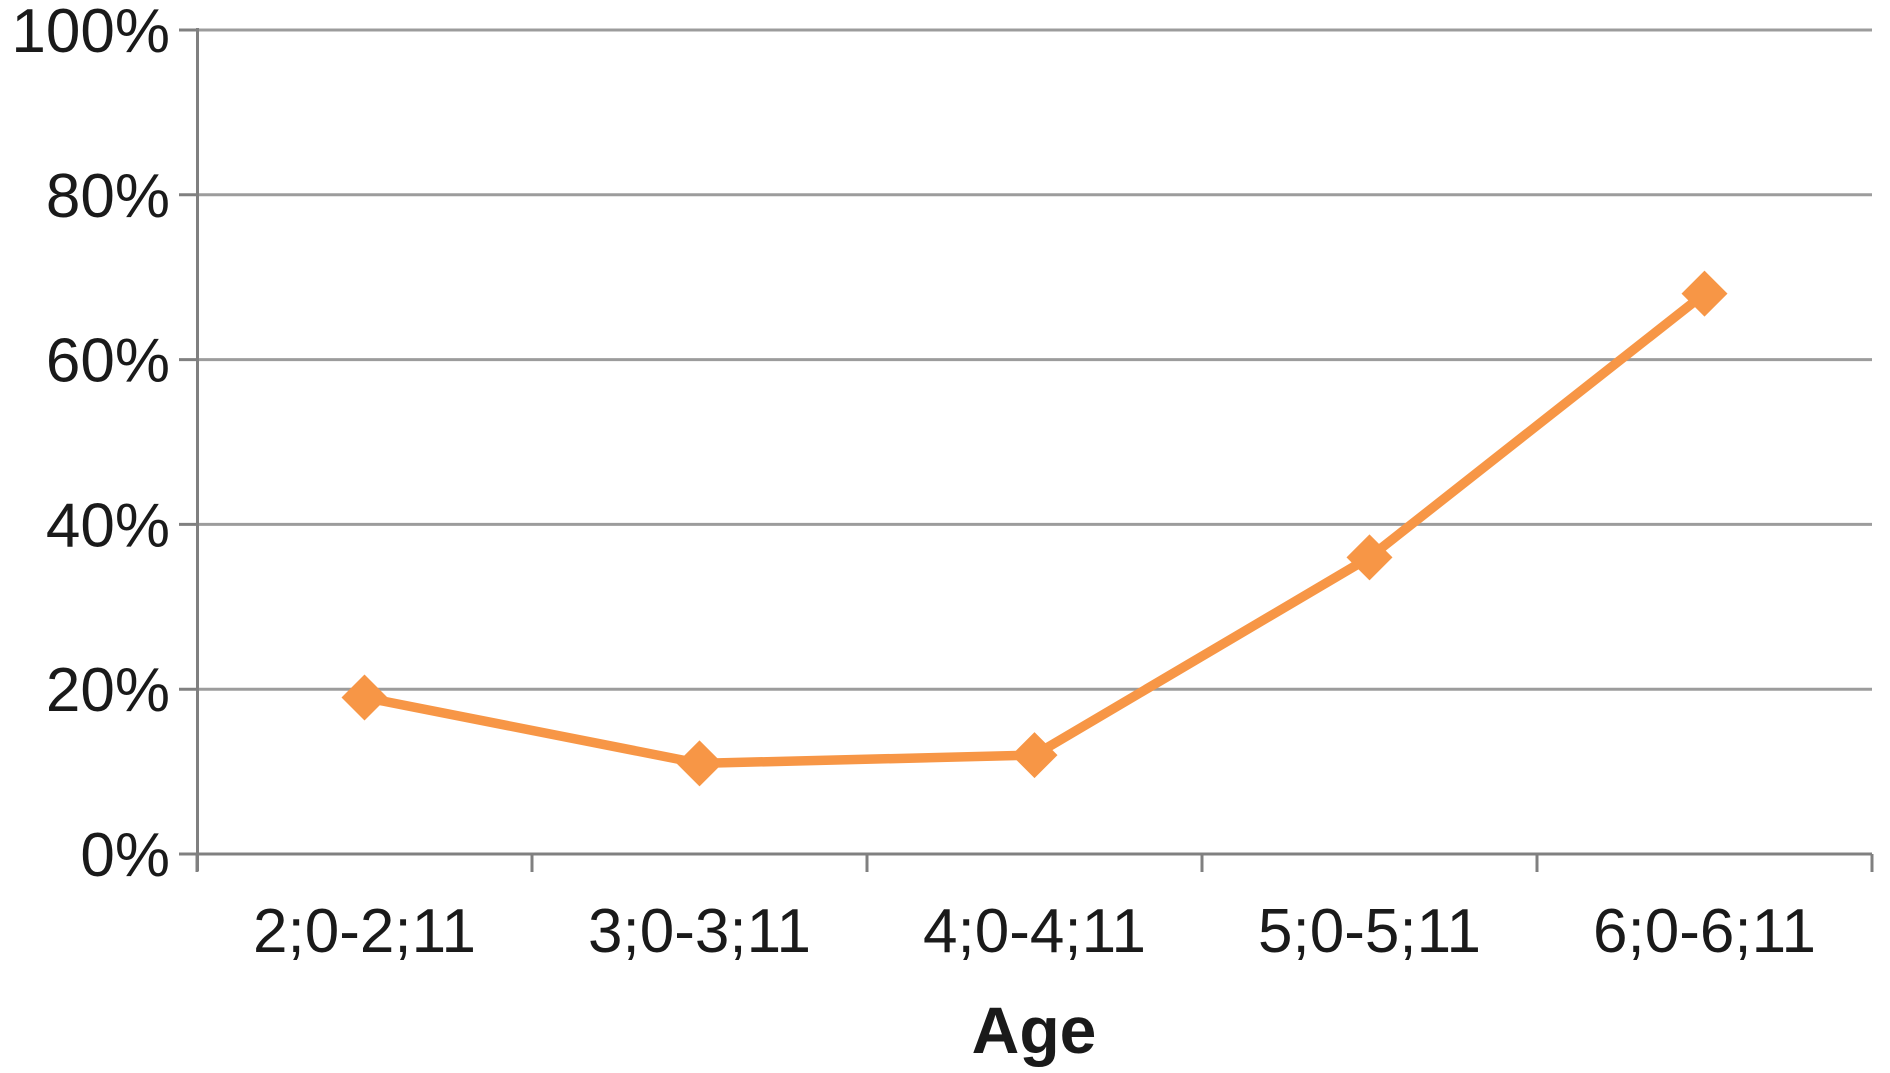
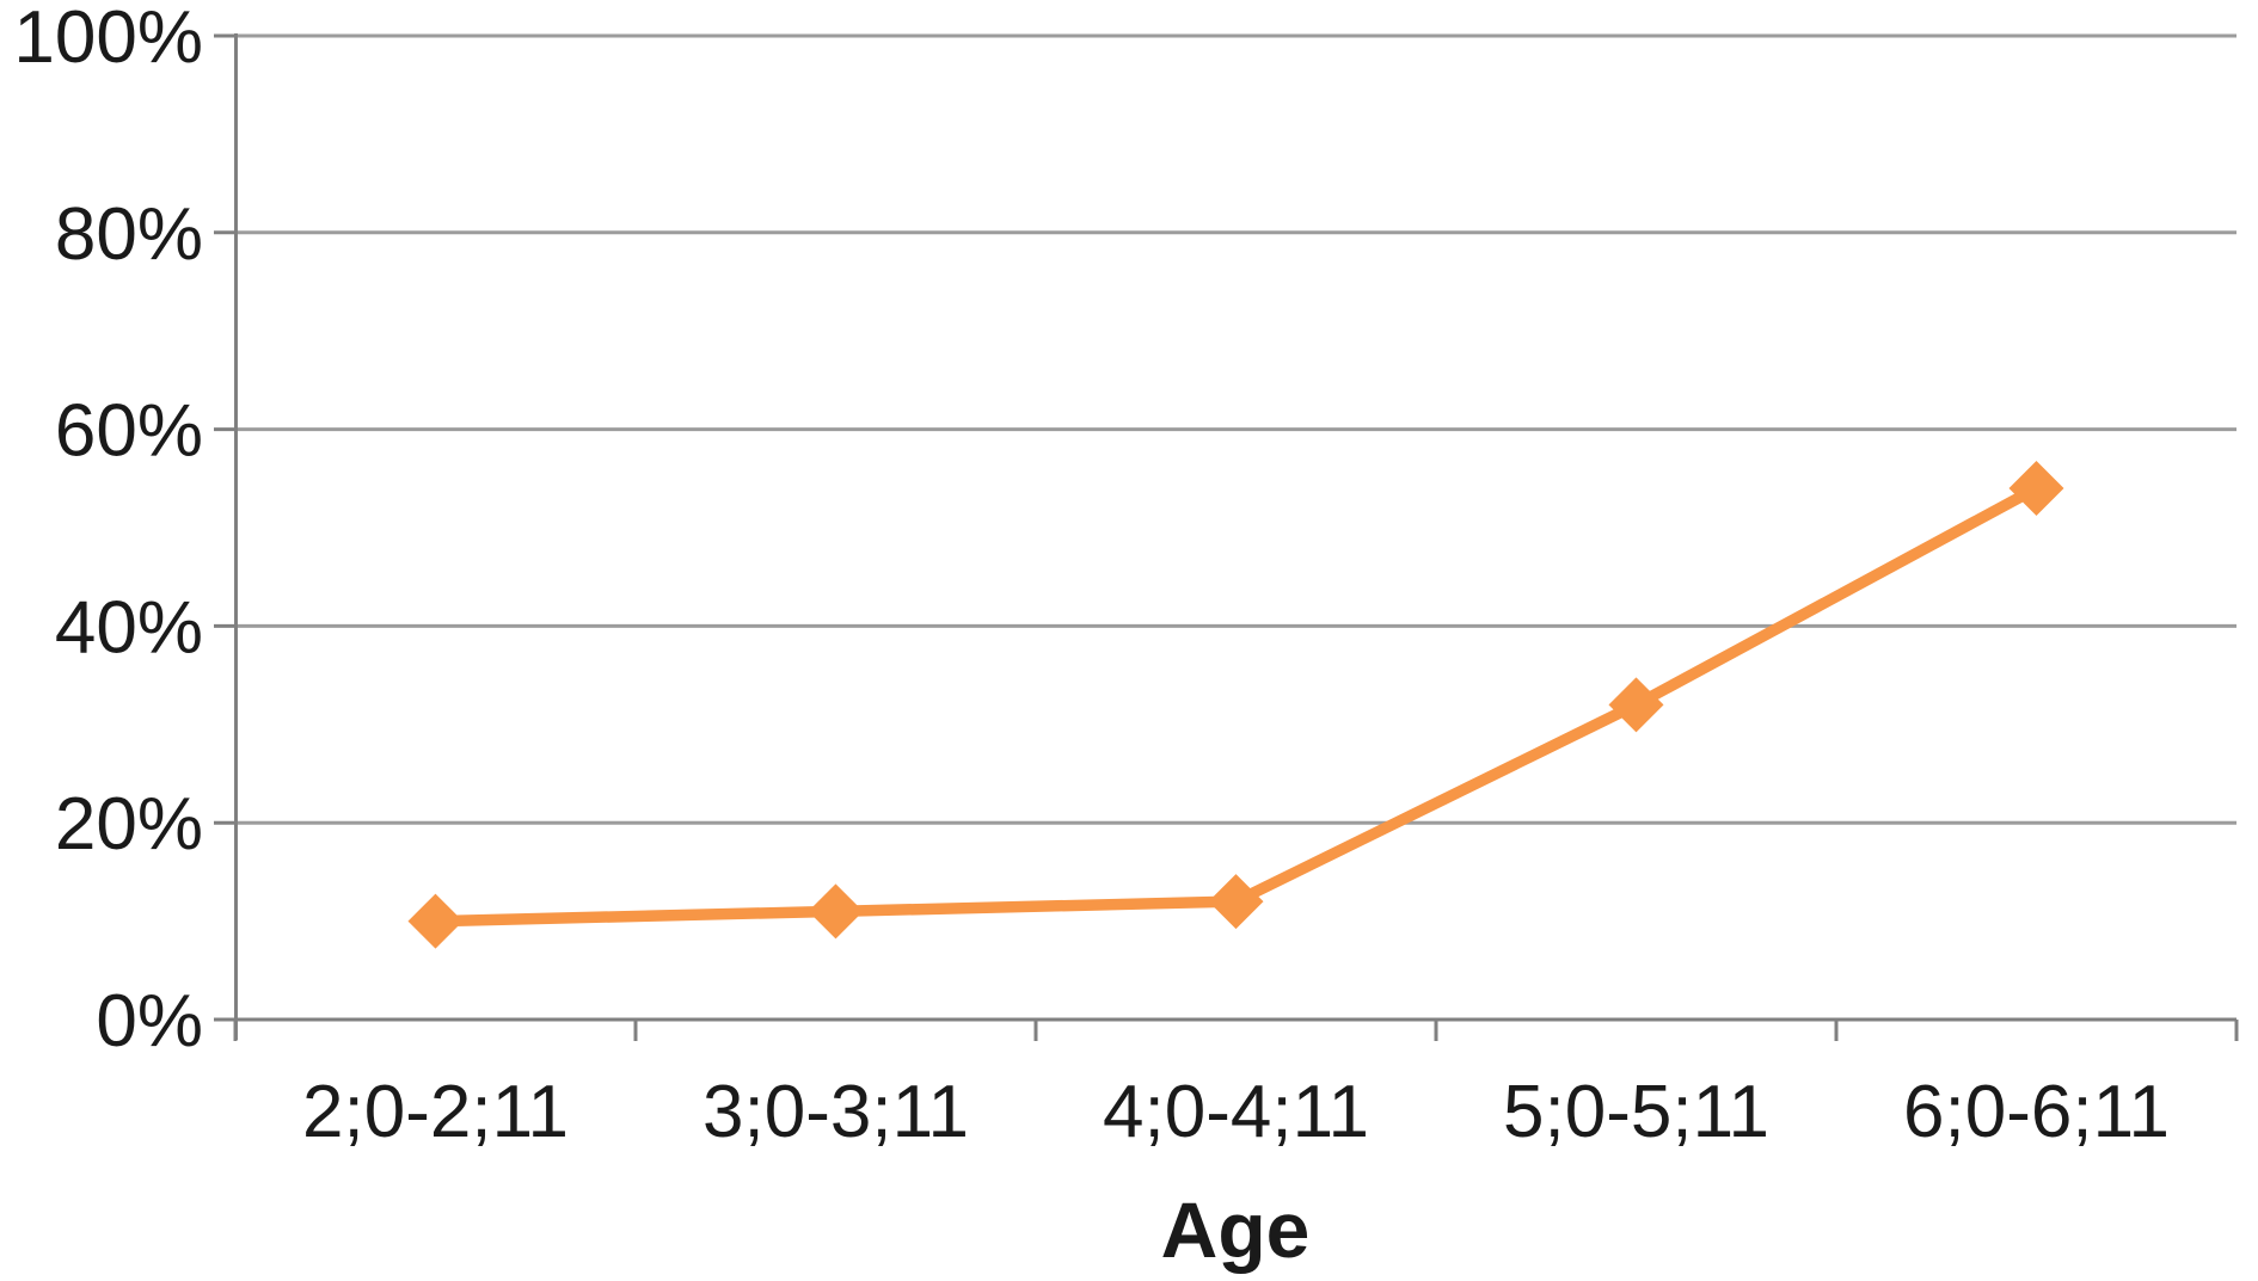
2;0-2;11: 19% -> 10%
5;0-5;11: 36% -> 32%
6;0-6;11: 68% -> 54%
